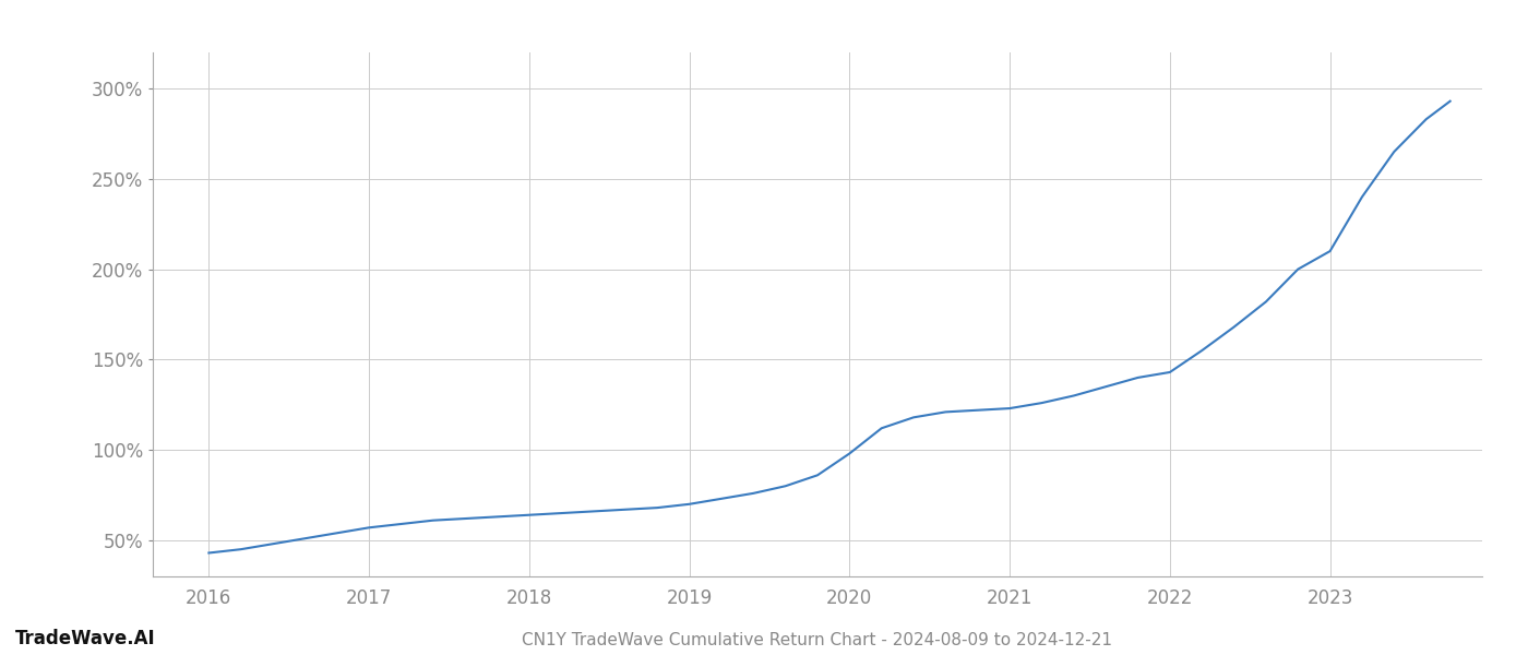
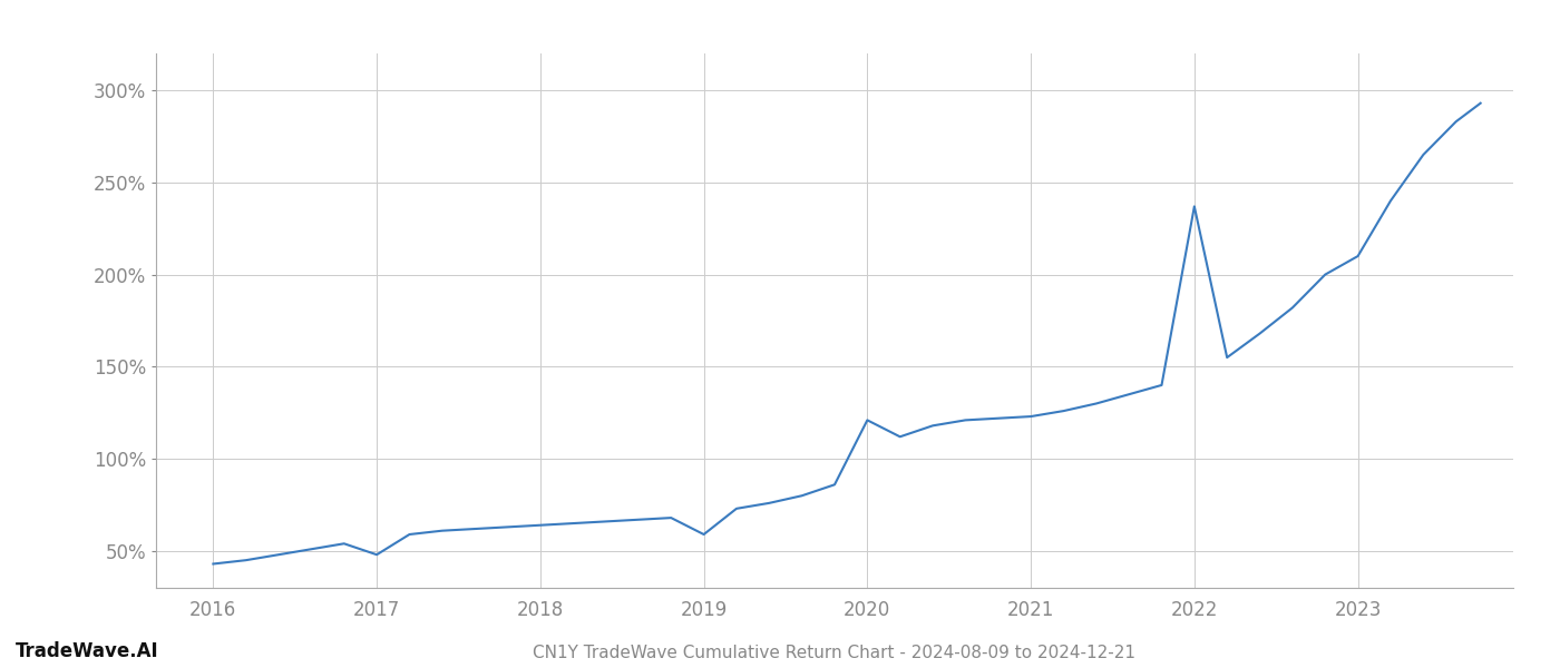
2017: 57% -> 48%
2019: 70% -> 59%
2020: 98% -> 121%
2022: 143% -> 237%
